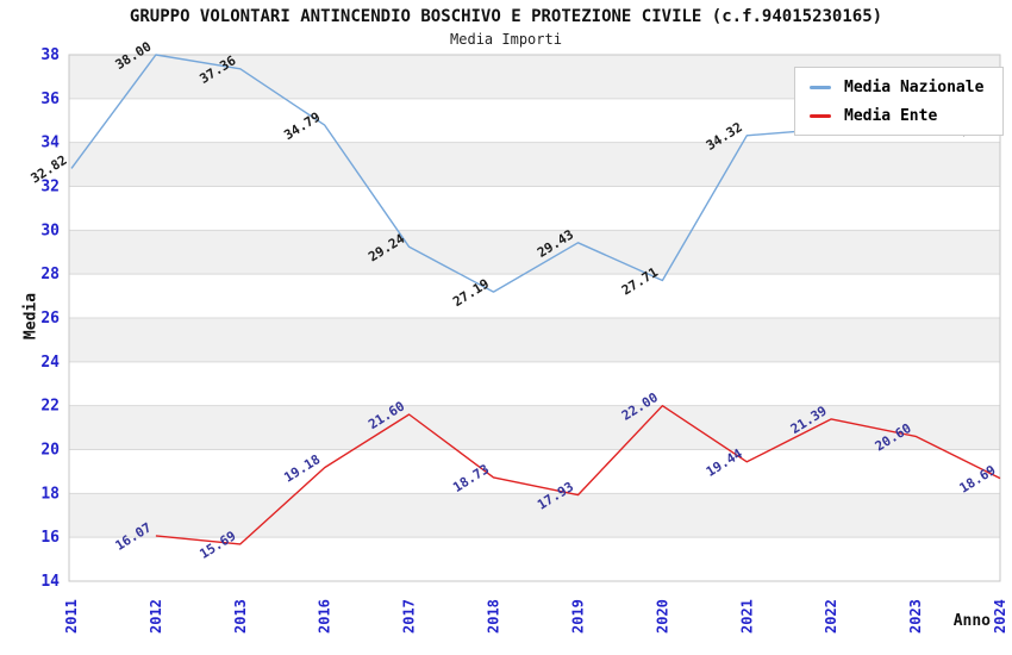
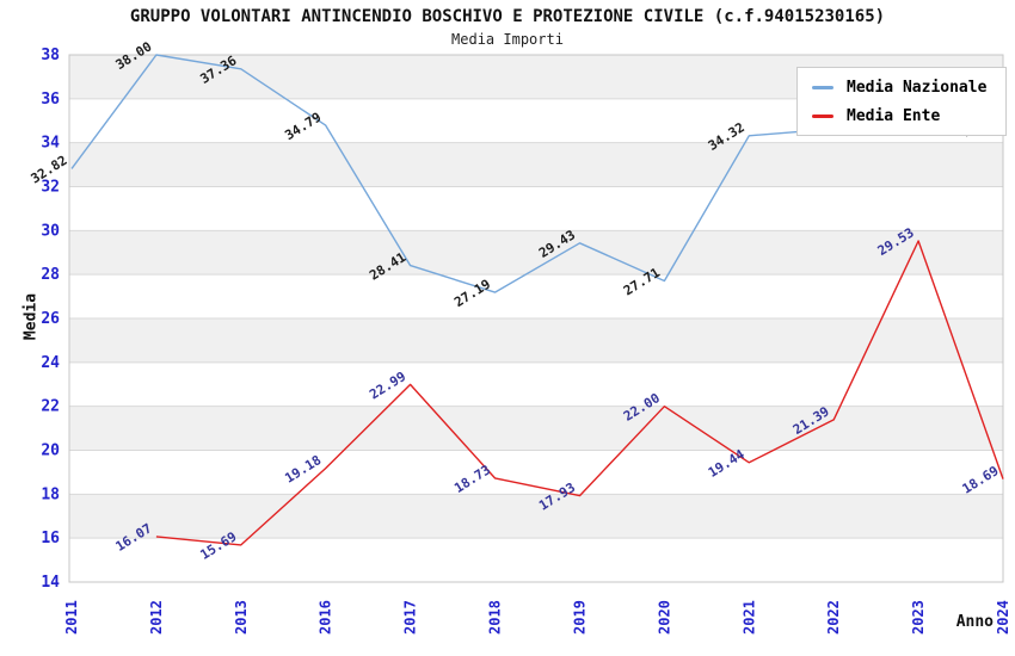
Media Nazionale/2017: 29.24 -> 28.41
Media Ente/2017: 21.60 -> 22.99
Media Ente/2023: 20.60 -> 29.53
